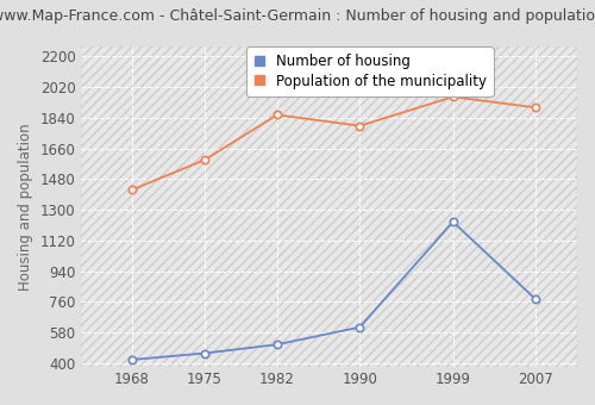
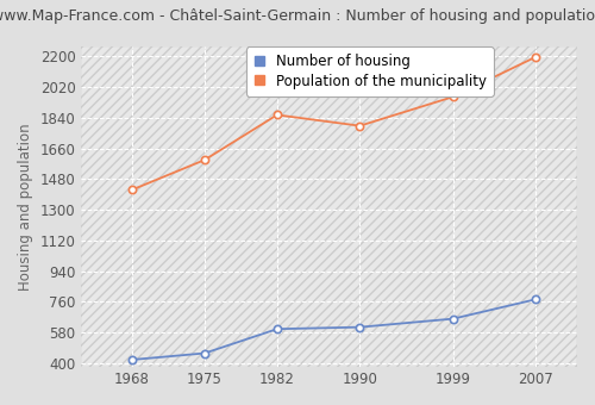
Number of housing/1982: 510 -> 600
Number of housing/1999: 1230 -> 660
Population of the municipality/2007: 1900 -> 2200
